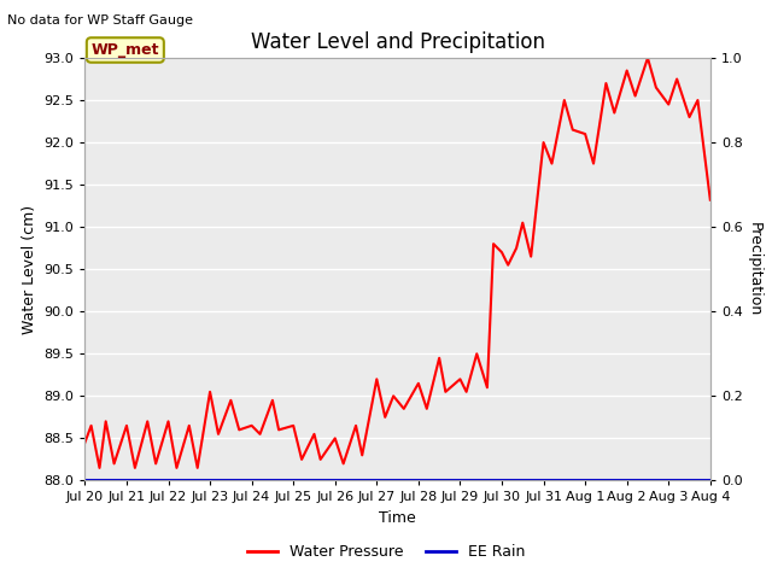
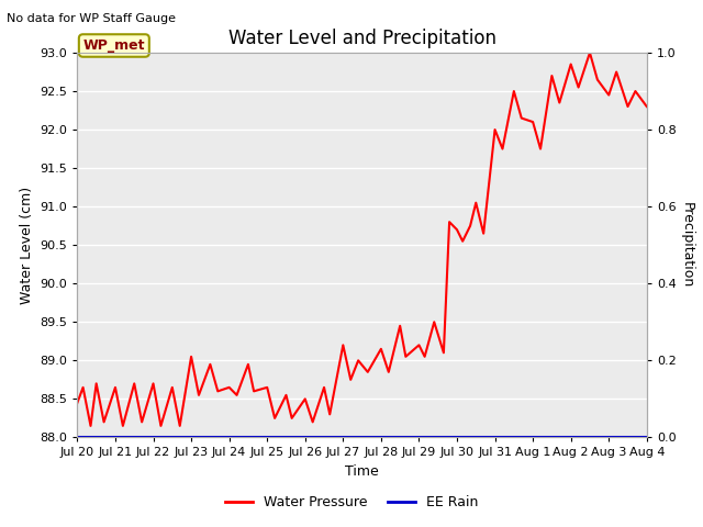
Aug 4: 91.32 -> 92.30
